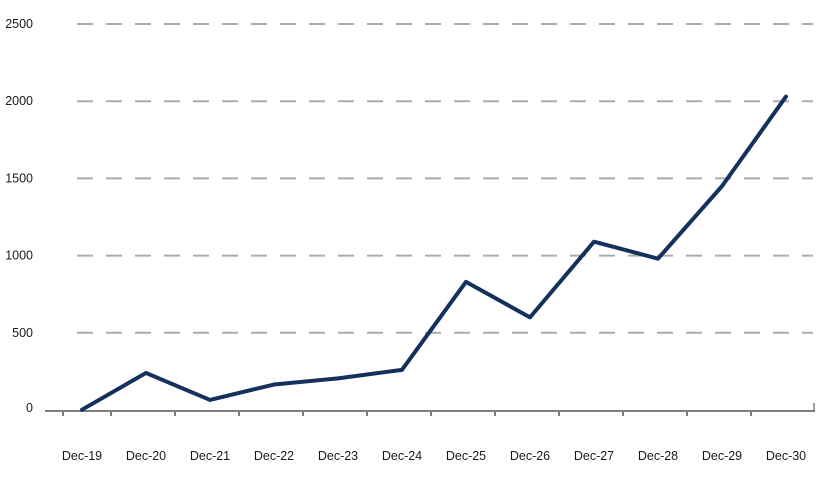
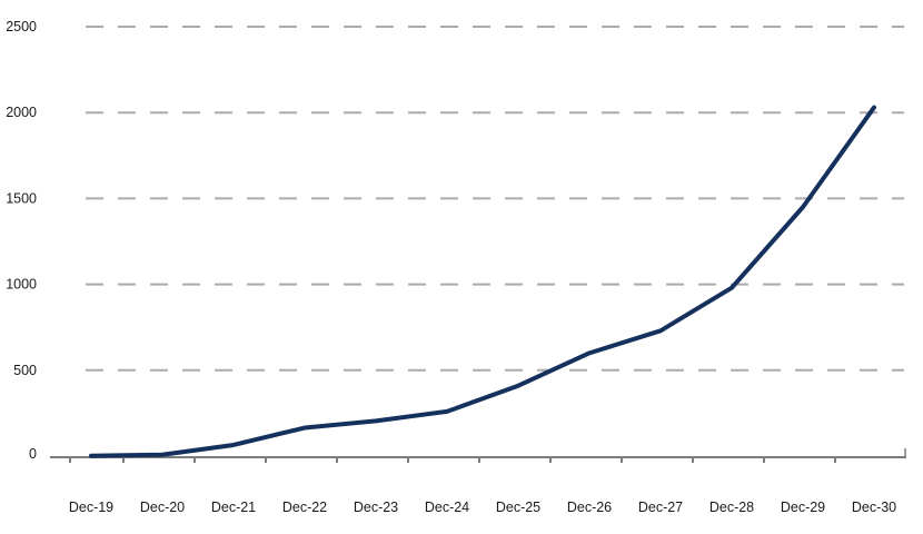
Dec-20: 240 -> 10
Dec-25: 830 -> 410
Dec-27: 1090 -> 730
